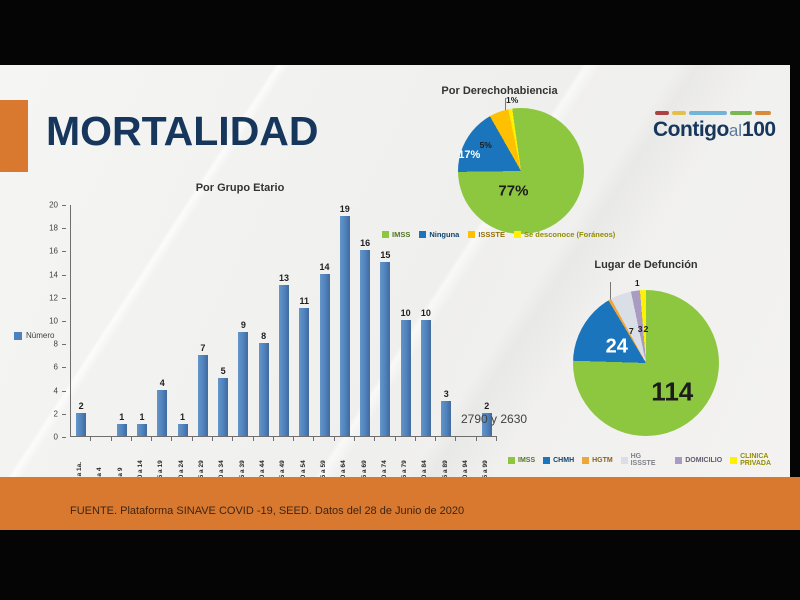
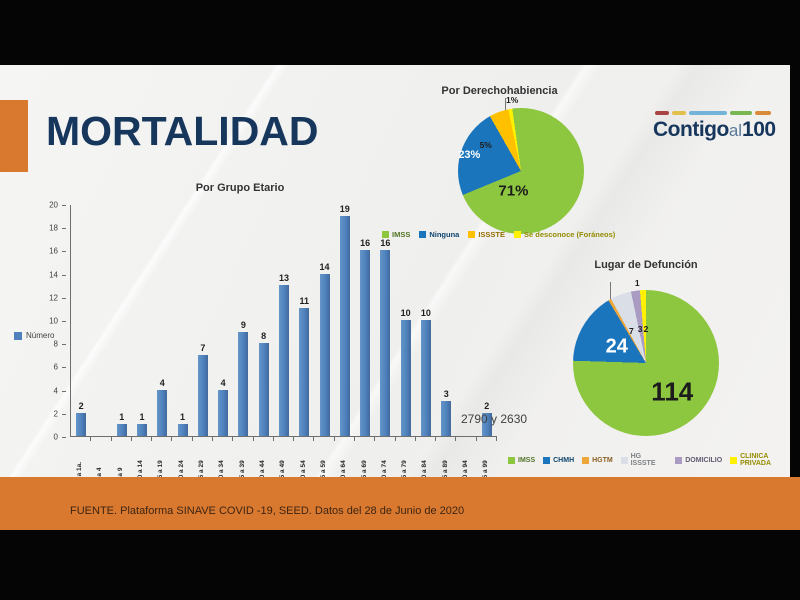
Por Grupo Etario/30 a 34: 5 -> 4
Por Grupo Etario/70 a 74: 15 -> 16
Por Derechohabiencia/IMSS: 77% -> 71%
Por Derechohabiencia/Ninguna: 17% -> 23%
